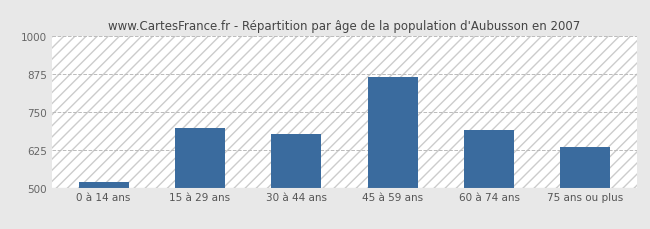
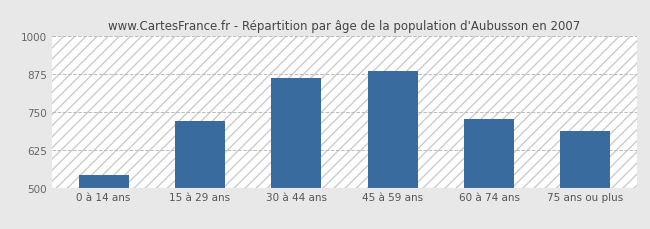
0 à 14 ans: 520 -> 540
15 à 29 ans: 695 -> 720
30 à 44 ans: 675 -> 860
45 à 59 ans: 865 -> 885
60 à 74 ans: 690 -> 725
75 ans ou plus: 635 -> 685
